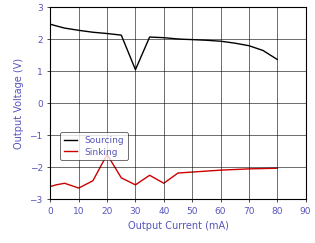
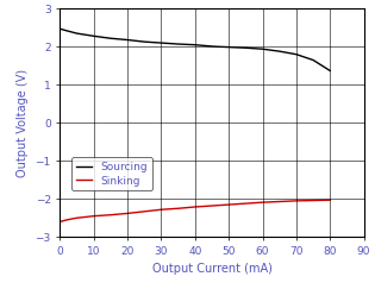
Sinking/10: -2.65 -> -2.45
Sinking/20: -1.60 -> -2.38
Sourcing/30: 1.05 -> 2.10
Sinking/30: -2.55 -> -2.28
Sinking/40: -2.50 -> -2.21
